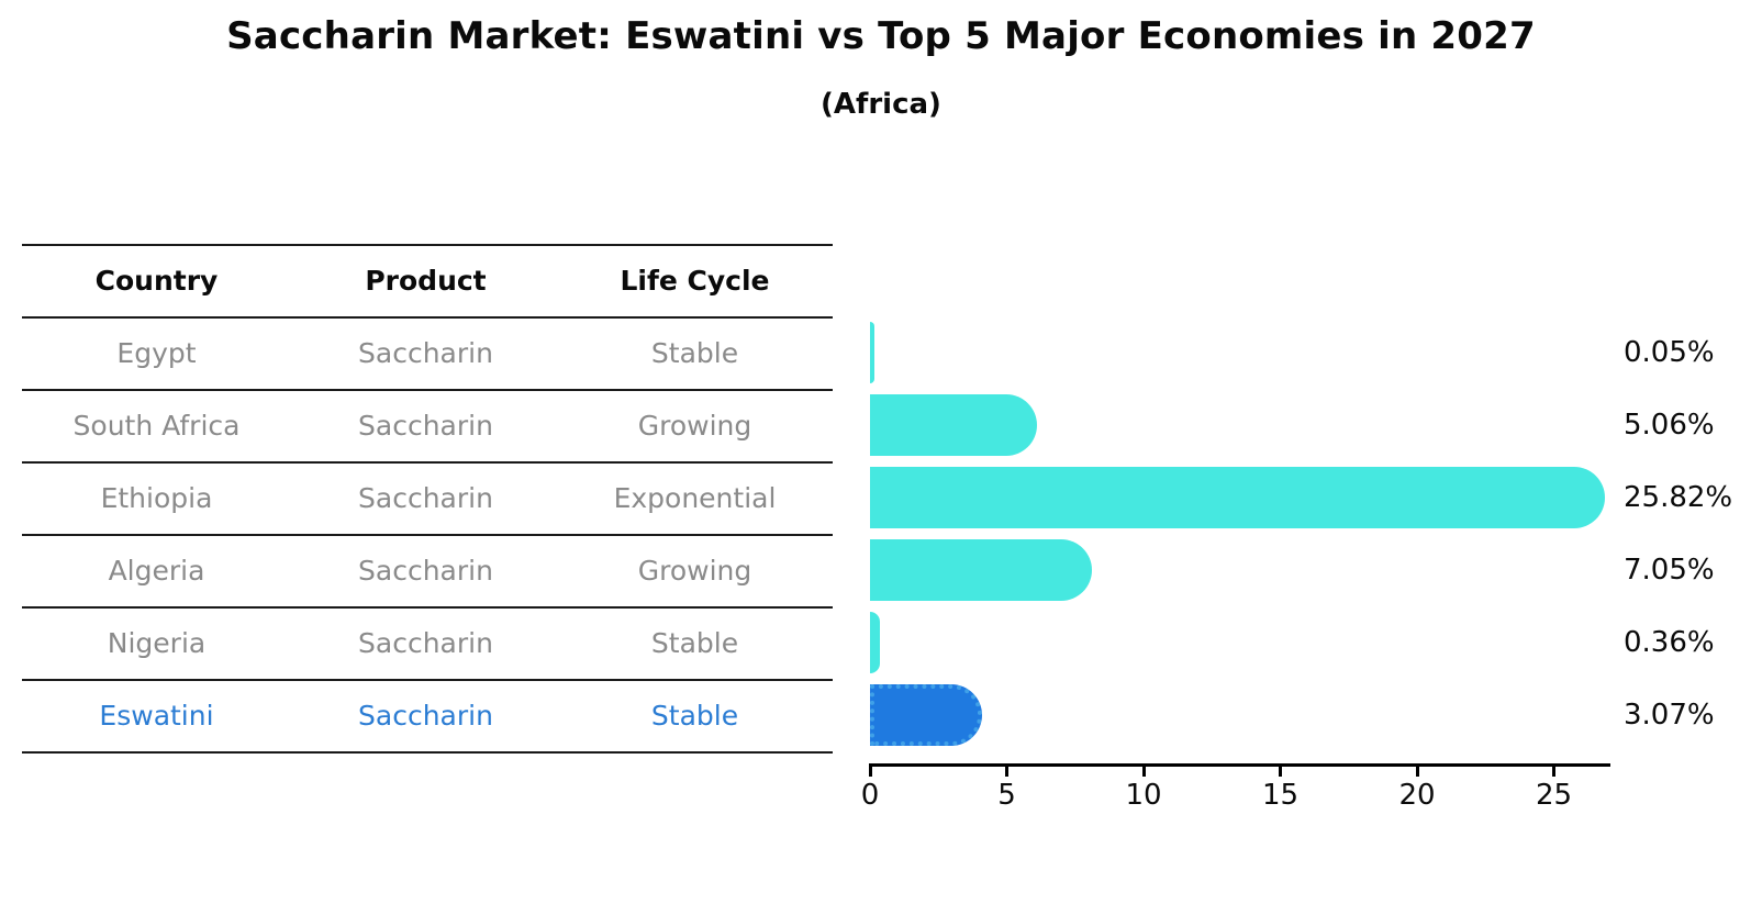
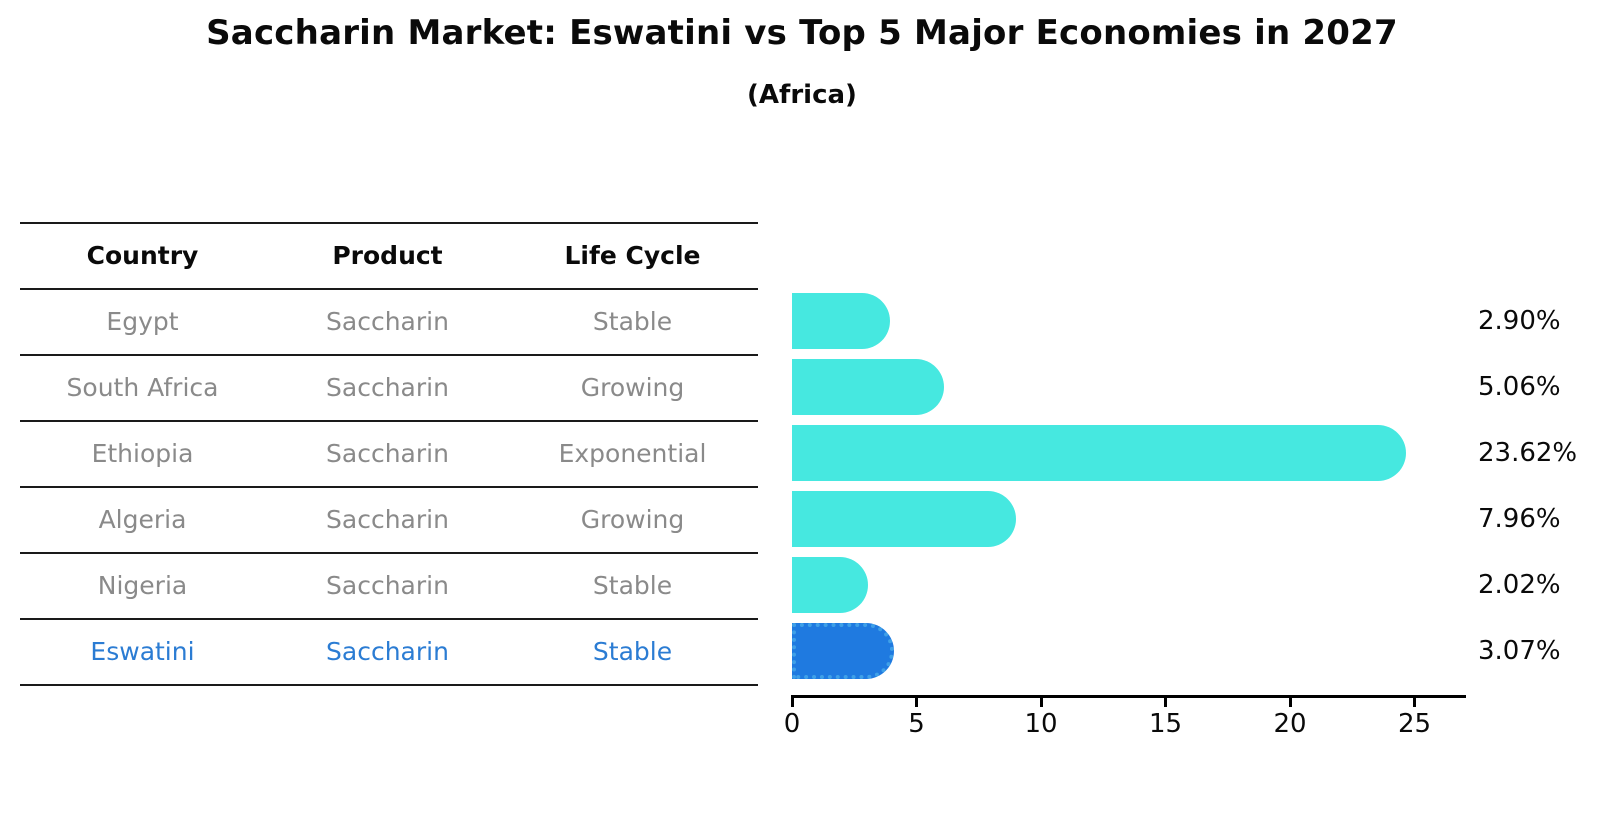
Egypt: 0.05% -> 2.90%
Ethiopia: 25.82% -> 23.62%
Algeria: 7.05% -> 7.96%
Nigeria: 0.36% -> 2.02%
